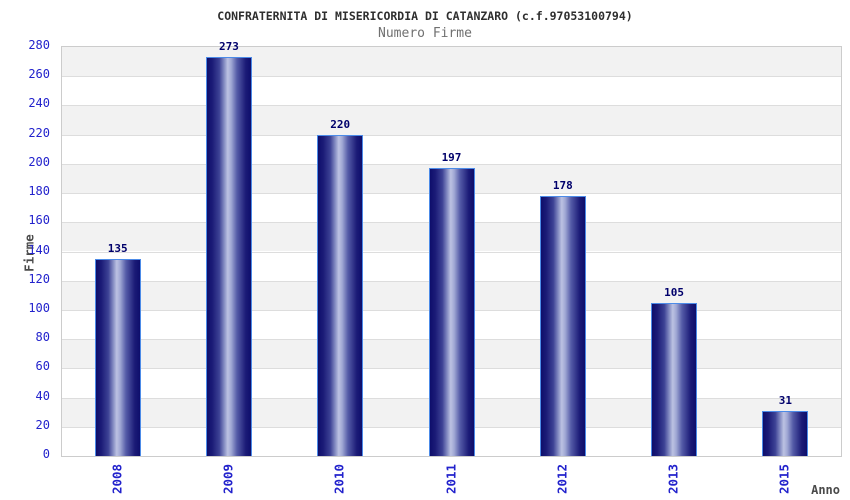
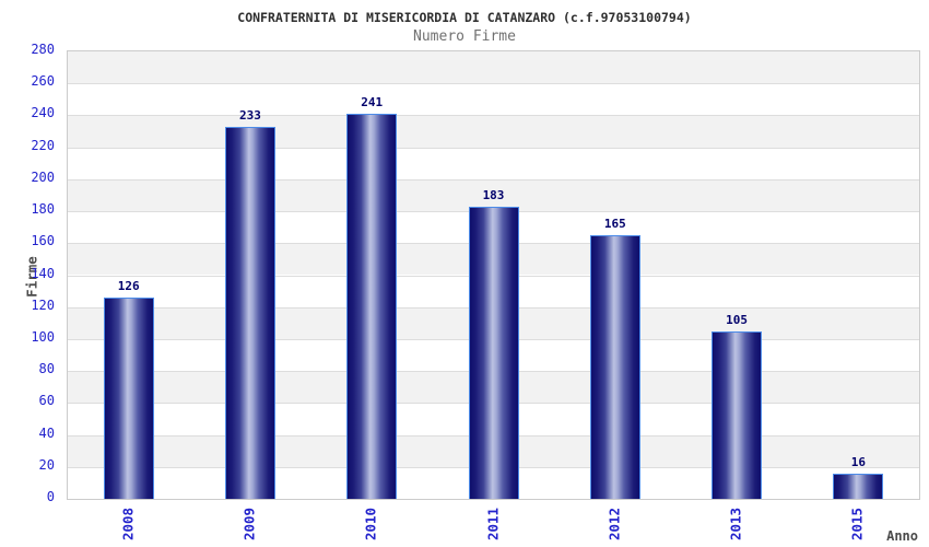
2008: 135 -> 126
2009: 273 -> 233
2010: 220 -> 241
2011: 197 -> 183
2012: 178 -> 165
2015: 31 -> 16
